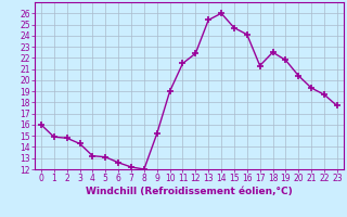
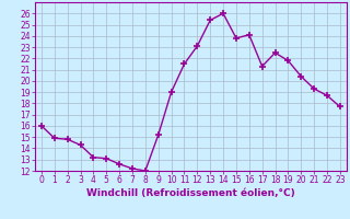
12: 22.4 -> 23.1
15: 24.7 -> 23.8
